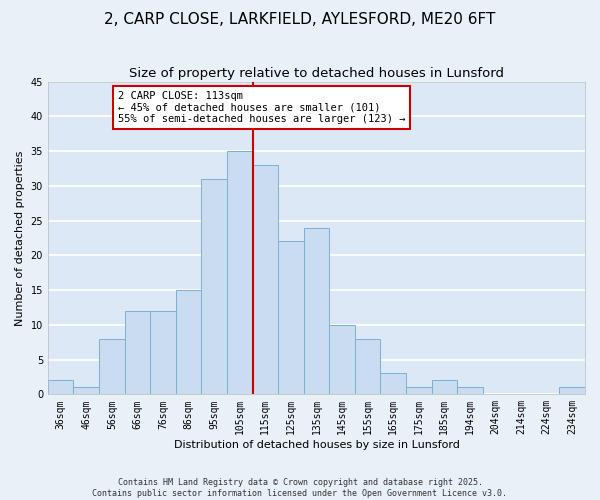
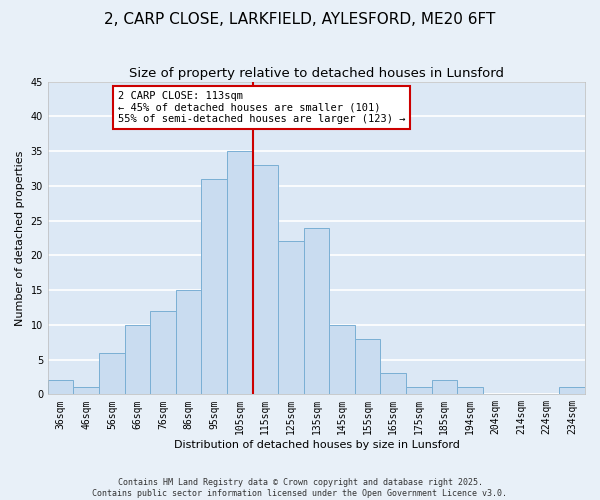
56sqm: 8 -> 6
66sqm: 12 -> 10
